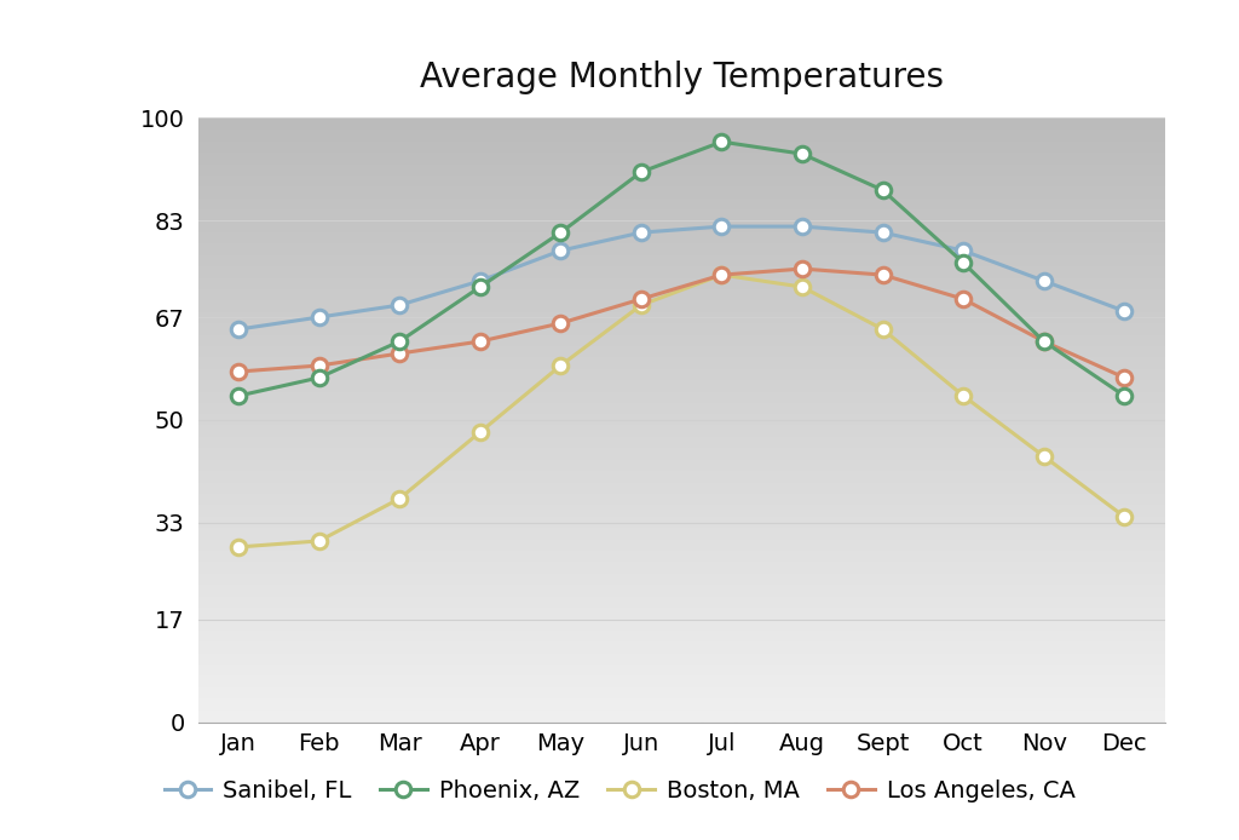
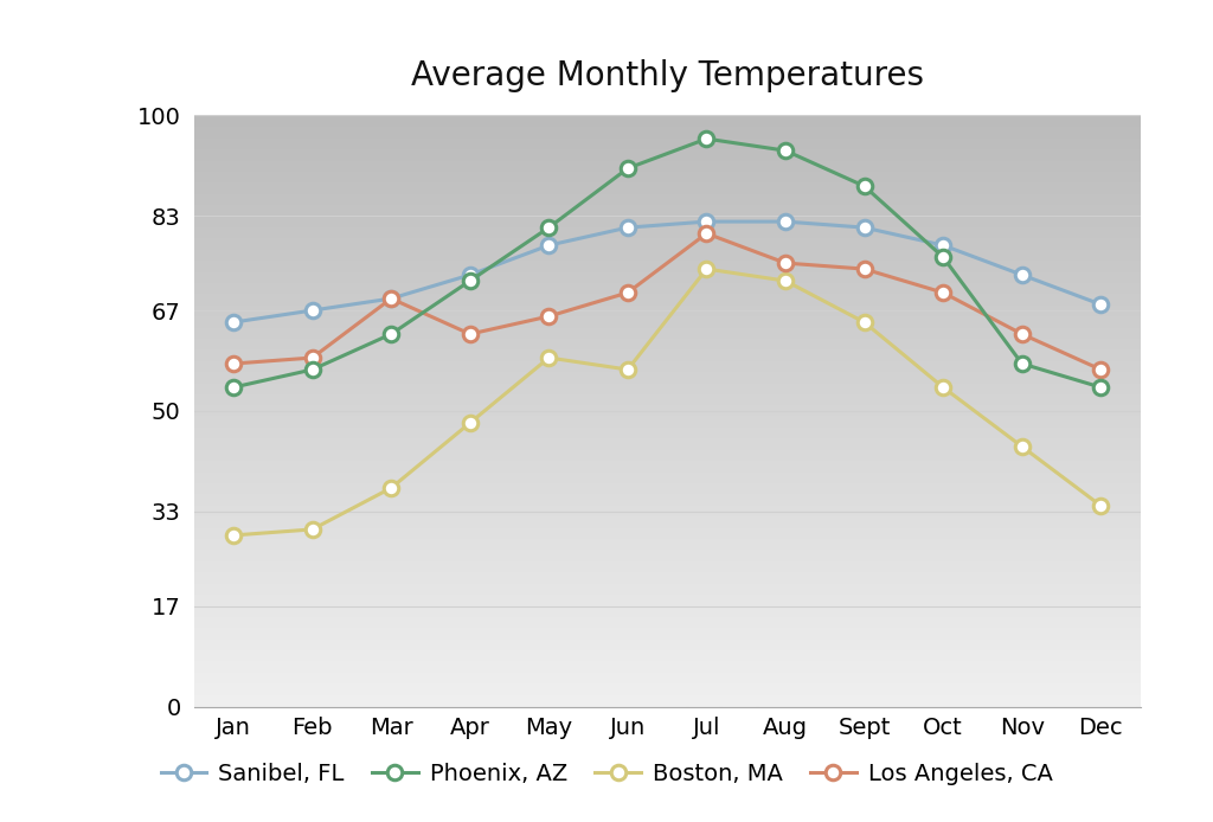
Los Angeles, CA/Mar: 61 -> 69
Boston, MA/Jun: 69 -> 57
Los Angeles, CA/Jul: 74 -> 80
Phoenix, AZ/Nov: 63 -> 58
